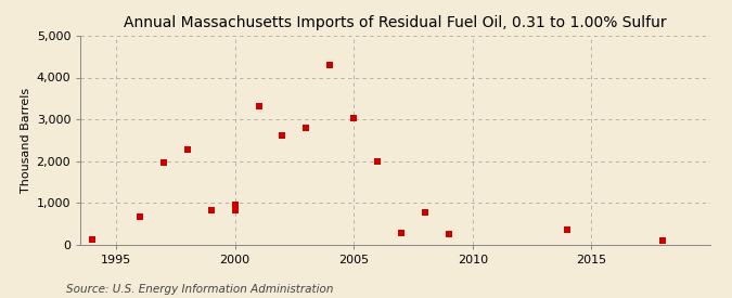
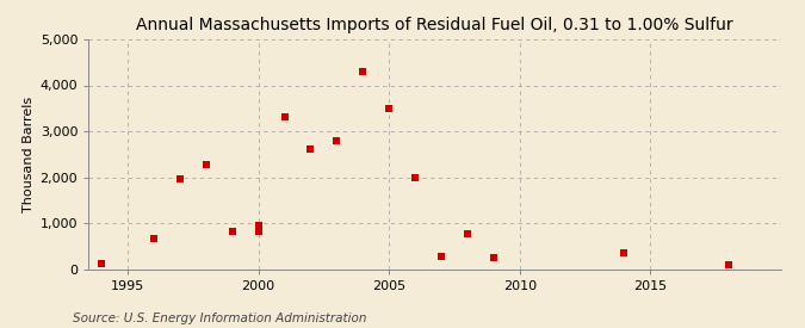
2005: 3,030 -> 3,500
